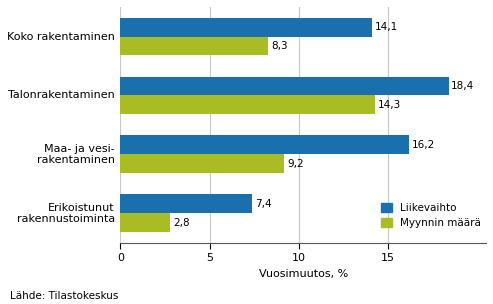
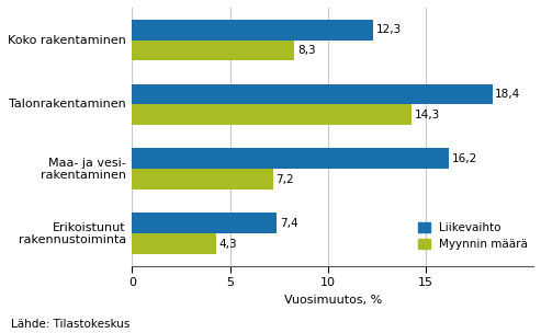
Liikevaihto/Koko rakentaminen: 14,1 -> 12,3
Myynnin määrä/Maa- ja vesi- rakentaminen: 9,2 -> 7,2
Myynnin määrä/Erikoistunut rakennustoiminta: 2,8 -> 4,3
